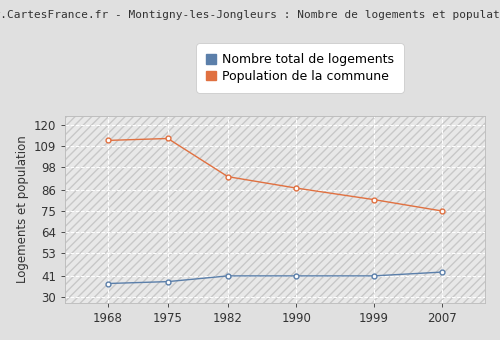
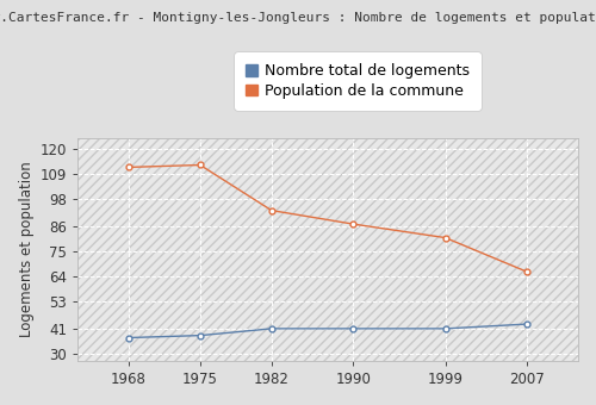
Population de la commune/2007: 75 -> 66
